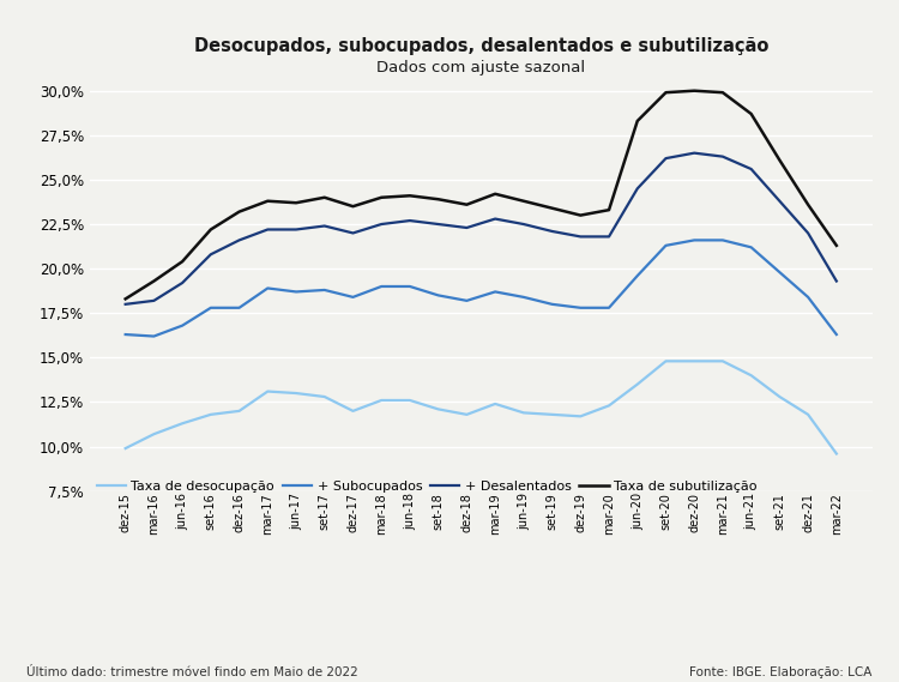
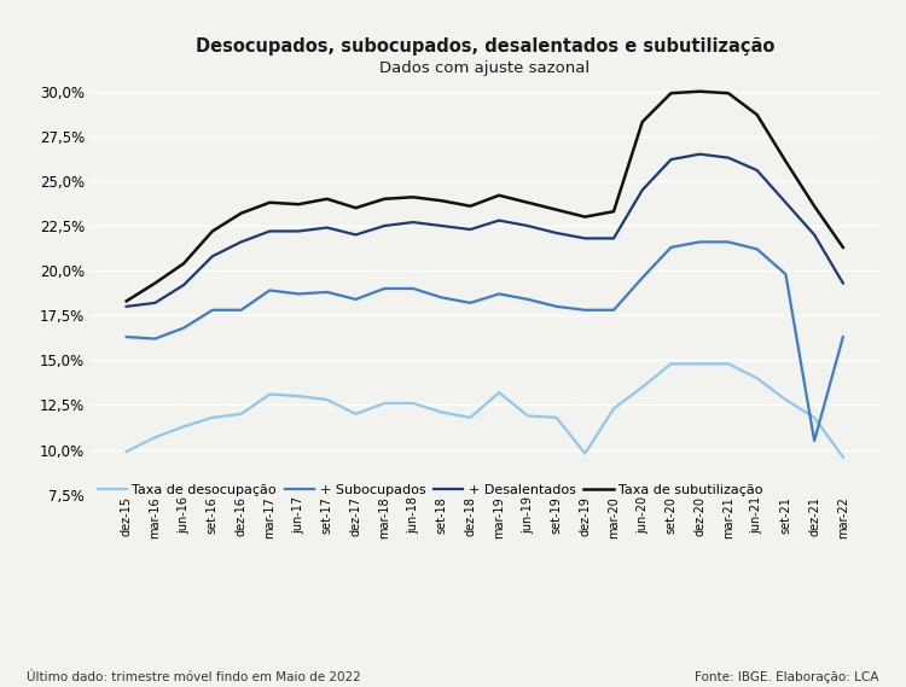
Taxa de desocupação/mar-19: 12,4% -> 13,2%
Taxa de desocupação/dez-19: 11,7% -> 9,8%
+ Subocupados/dez-21: 18,4% -> 10,5%
